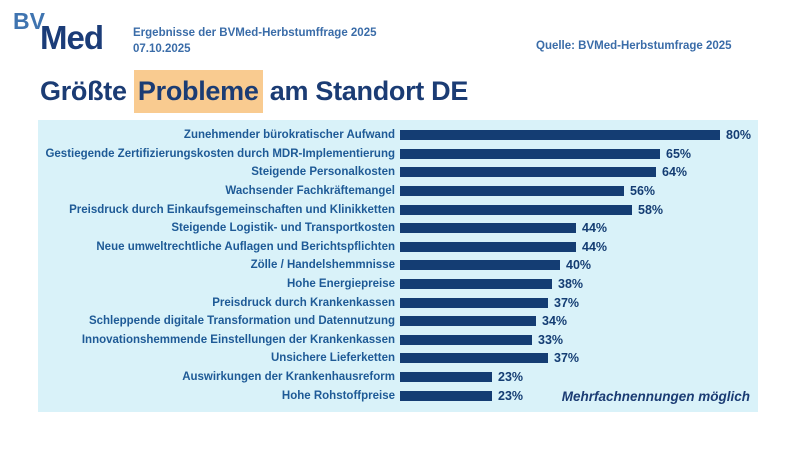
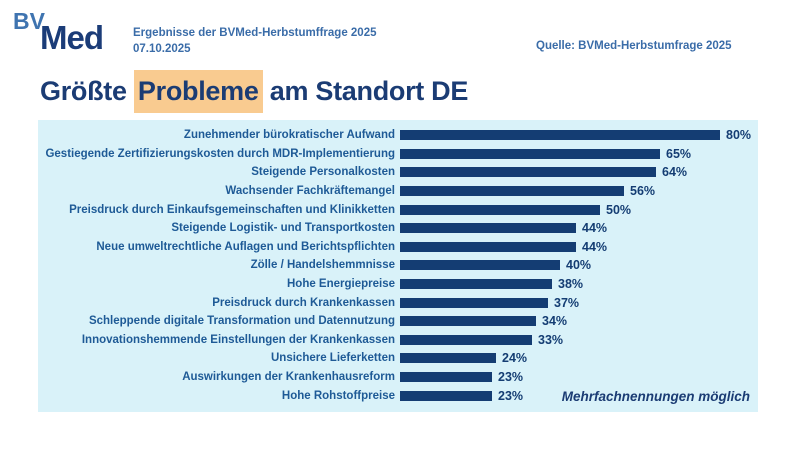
Preisdruck durch Einkaufsgemeinschaften und Klinikketten: 58% -> 50%
Unsichere Lieferketten: 37% -> 24%
